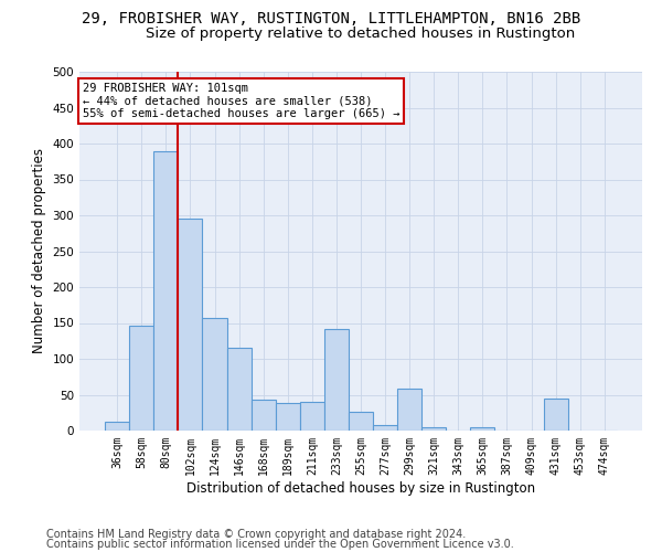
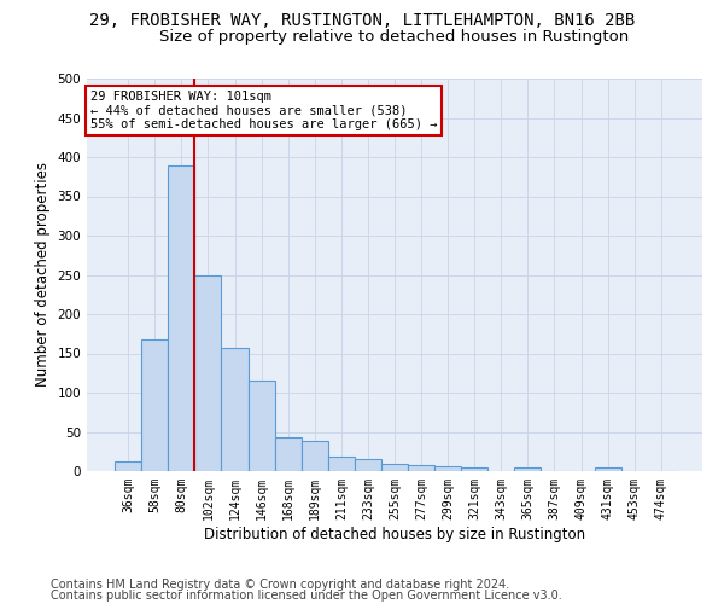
58sqm: 146 -> 167
102sqm: 296 -> 249
211sqm: 40 -> 18
233sqm: 142 -> 15
255sqm: 26 -> 10
299sqm: 58 -> 6
431sqm: 44 -> 5
